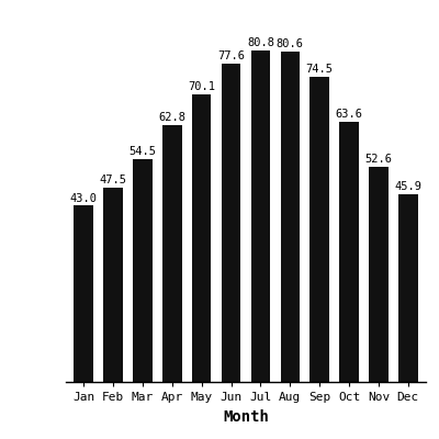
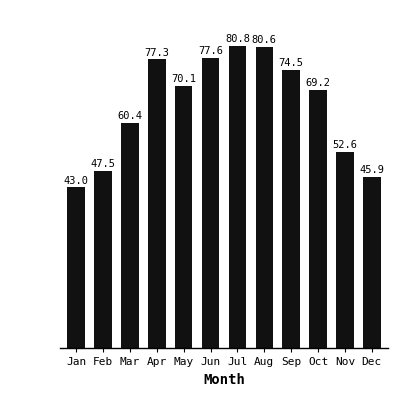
Mar: 54.5 -> 60.4
Apr: 62.8 -> 77.3
Oct: 63.6 -> 69.2
